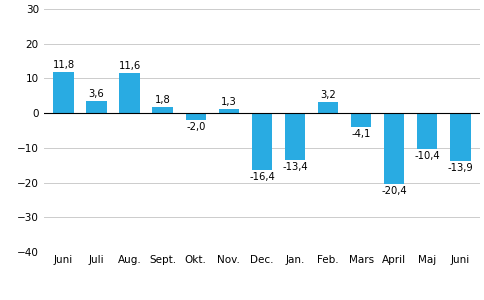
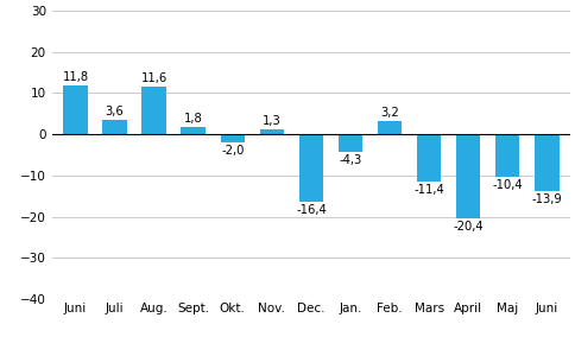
Jan.: -13,4 -> -4,3
Mars: -4,1 -> -11,4
